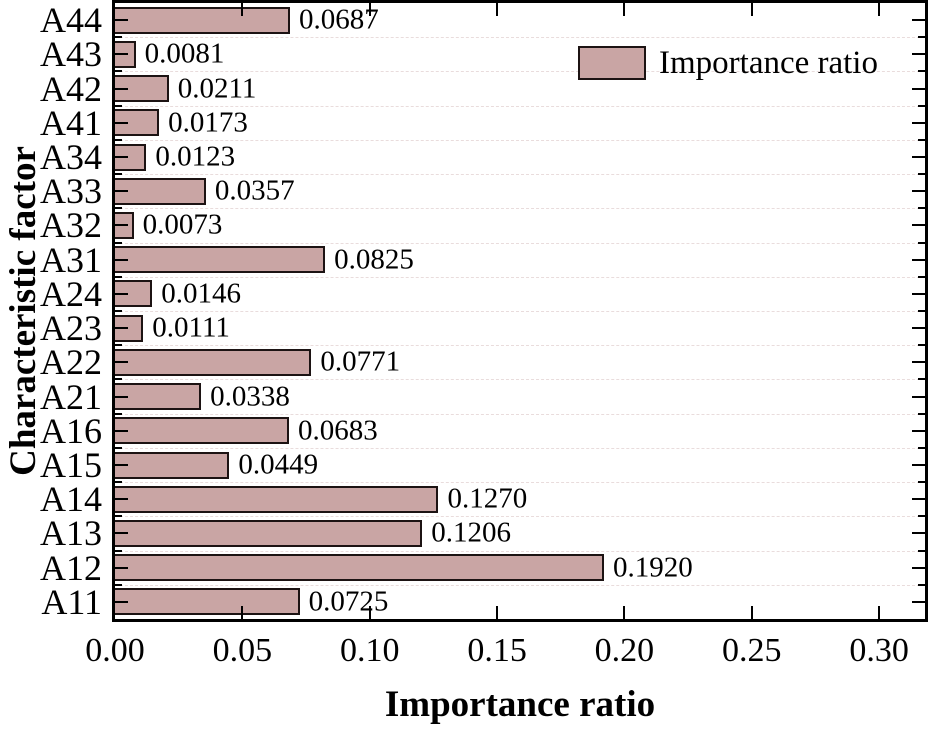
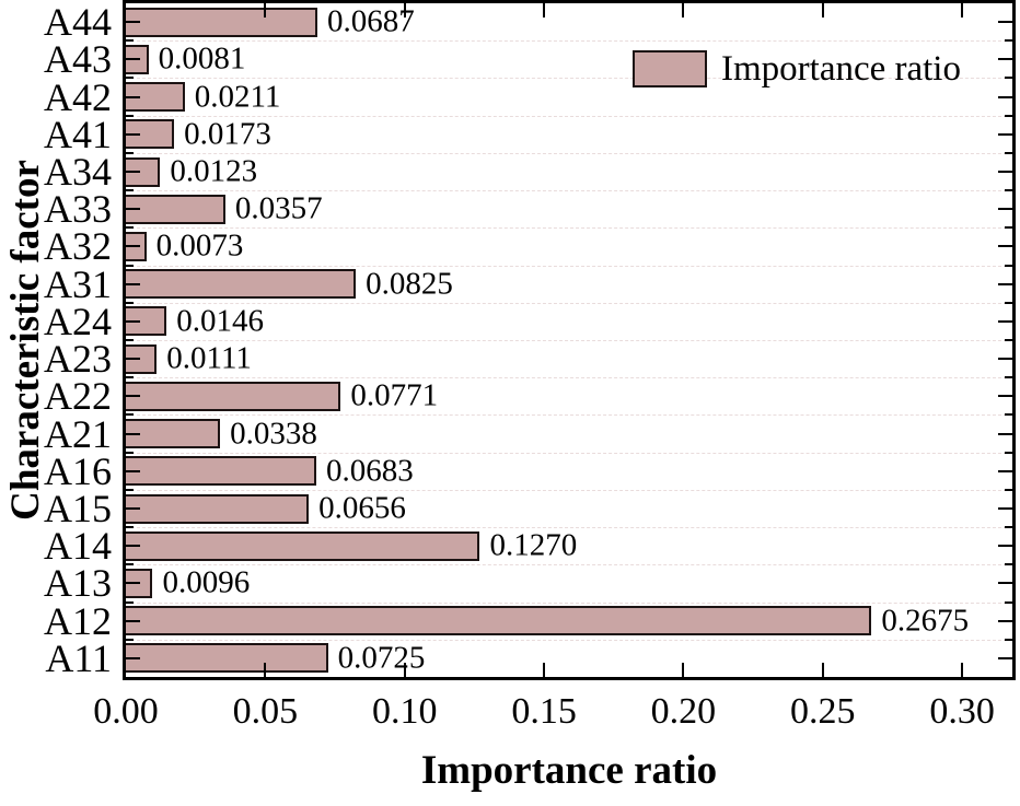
A15: 0.0449 -> 0.0656
A13: 0.1206 -> 0.0096
A12: 0.1920 -> 0.2675
